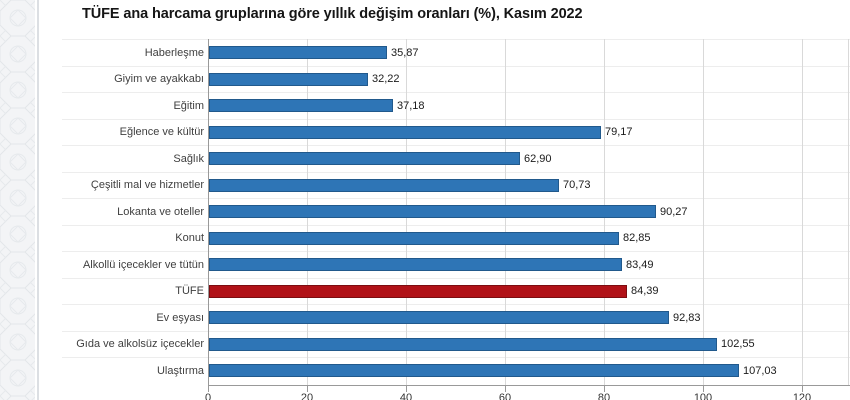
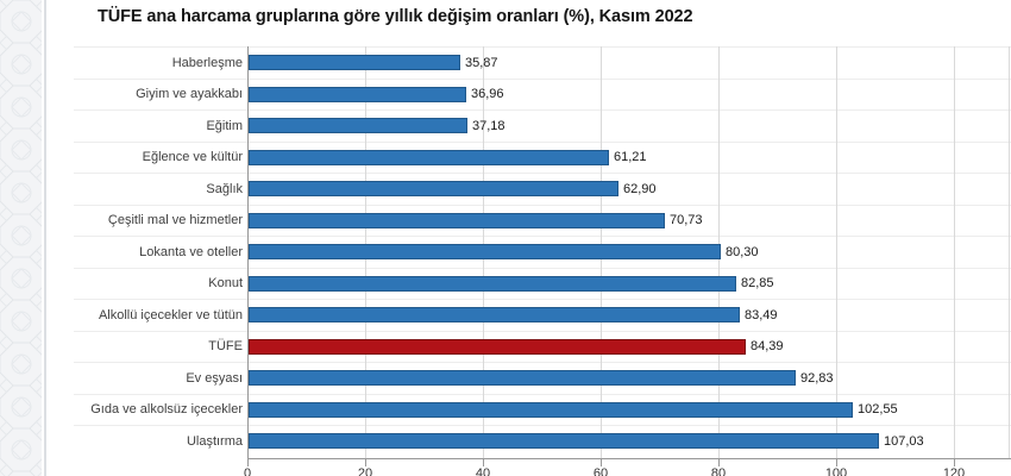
Giyim ve ayakkabı: 32,22 -> 36,96
Eğlence ve kültür: 79,17 -> 61,21
Lokanta ve oteller: 90,27 -> 80,30
